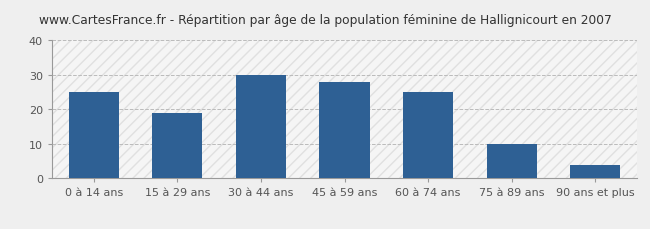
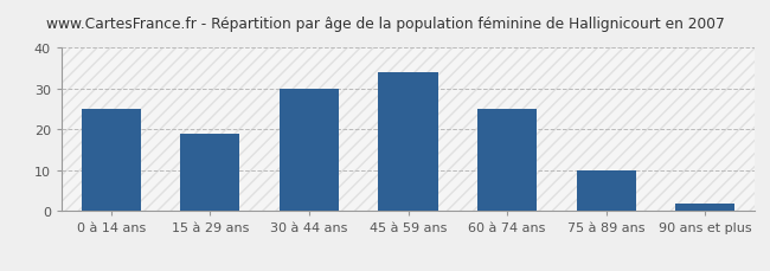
45 à 59 ans: 28 -> 34
90 ans et plus: 4 -> 2
